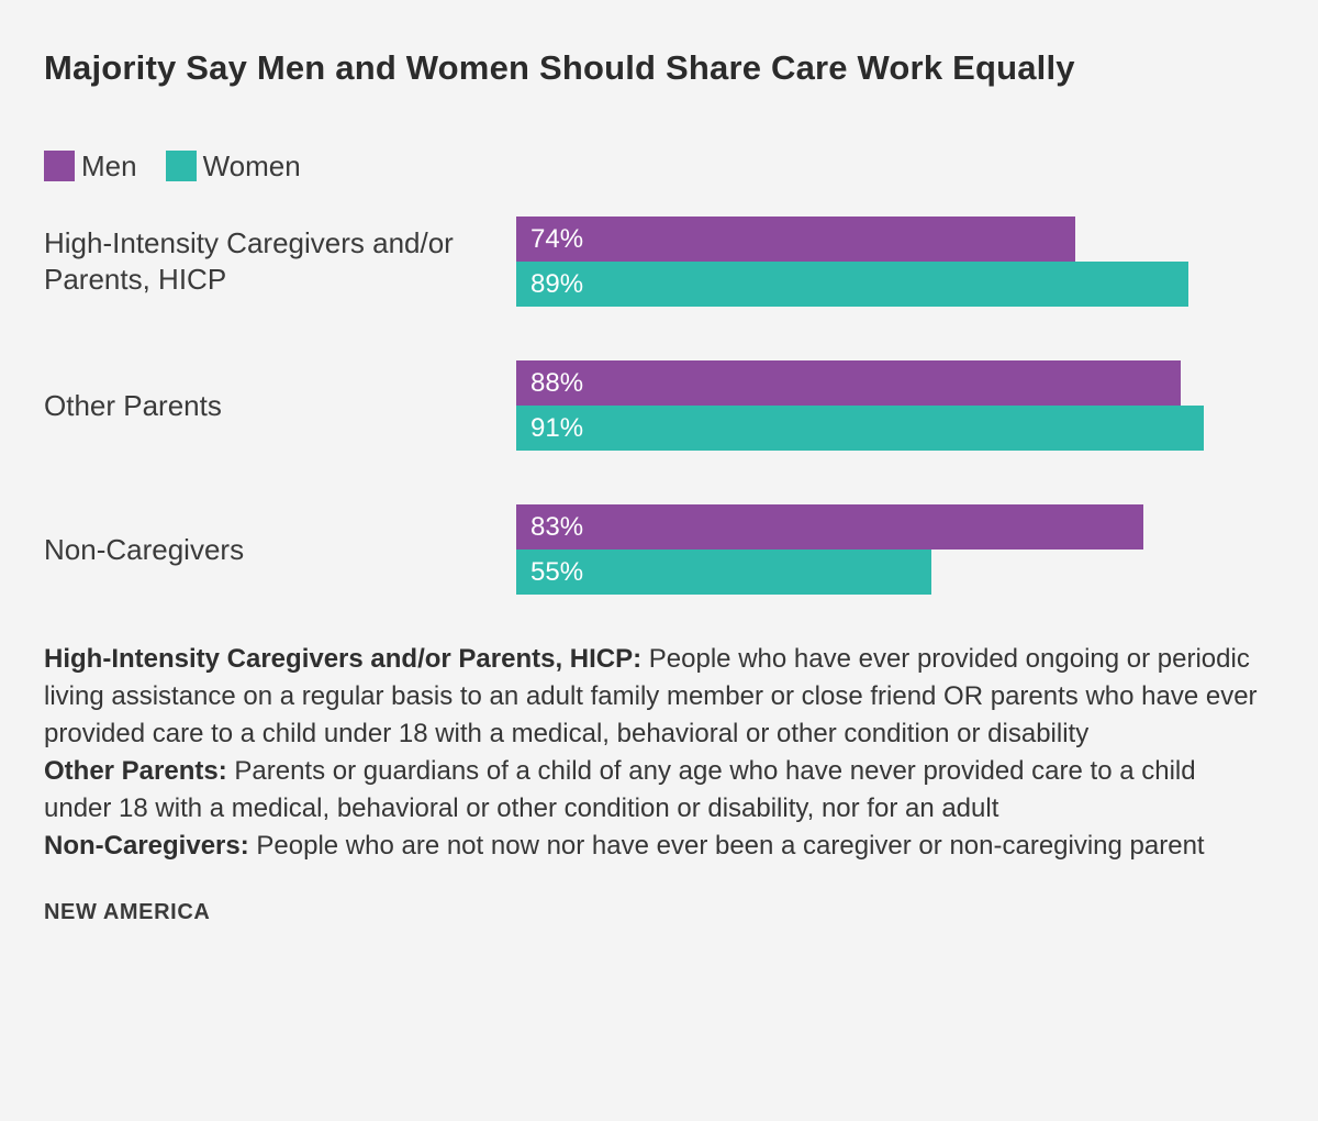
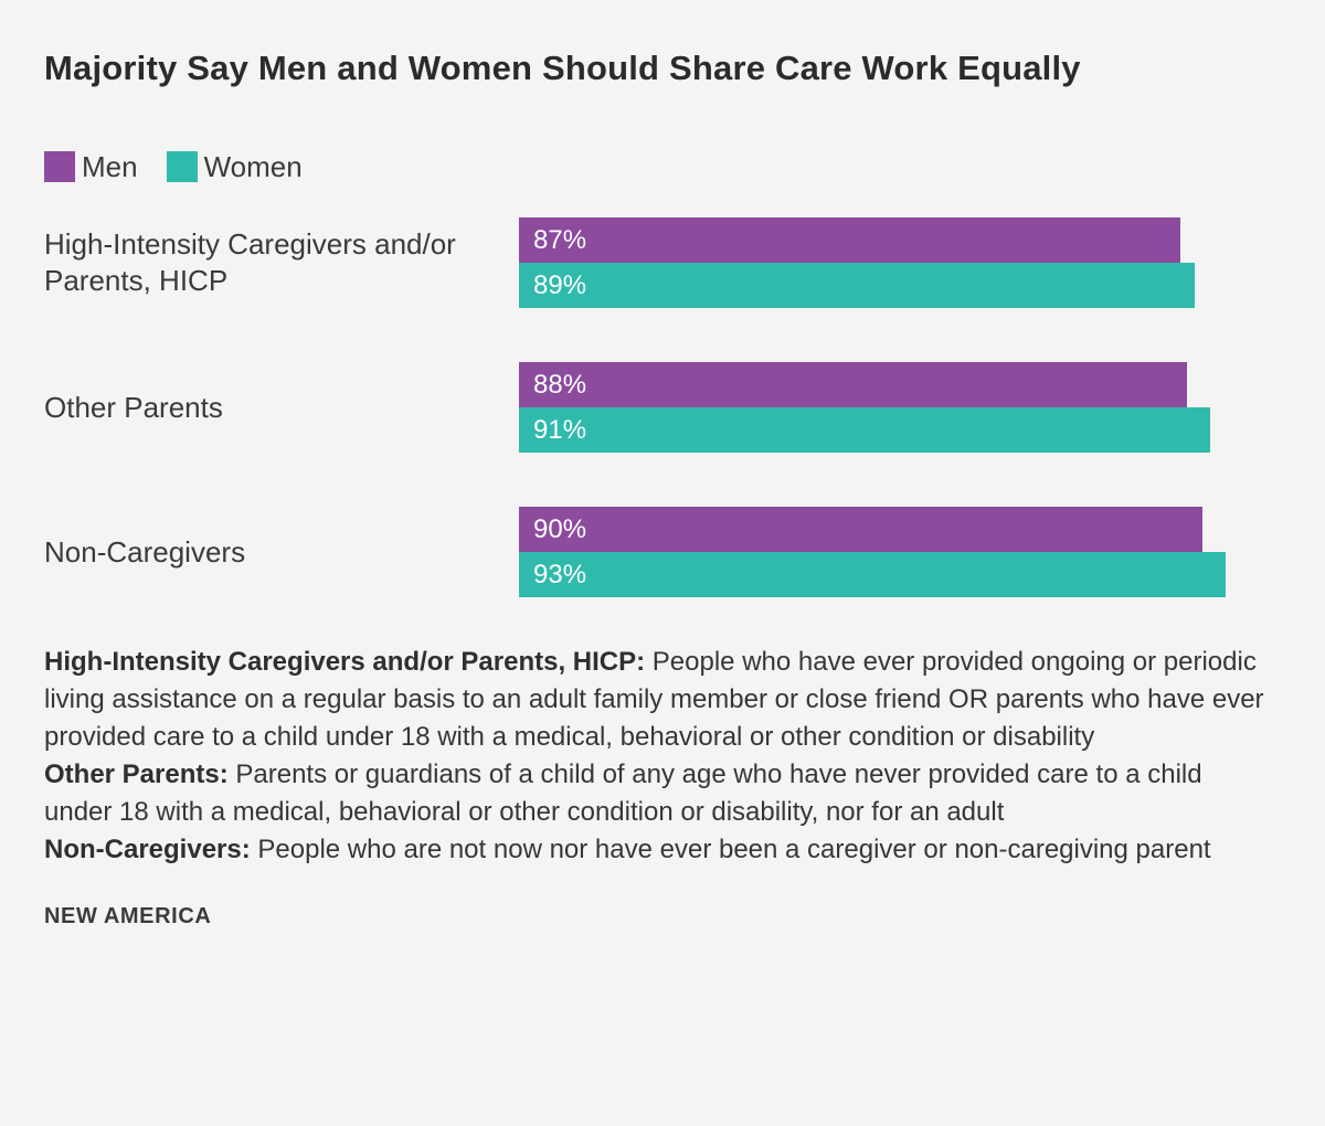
Men/High-Intensity Caregivers and/or Parents, HICP: 74% -> 87%
Men/Non-Caregivers: 83% -> 90%
Women/Non-Caregivers: 55% -> 93%
